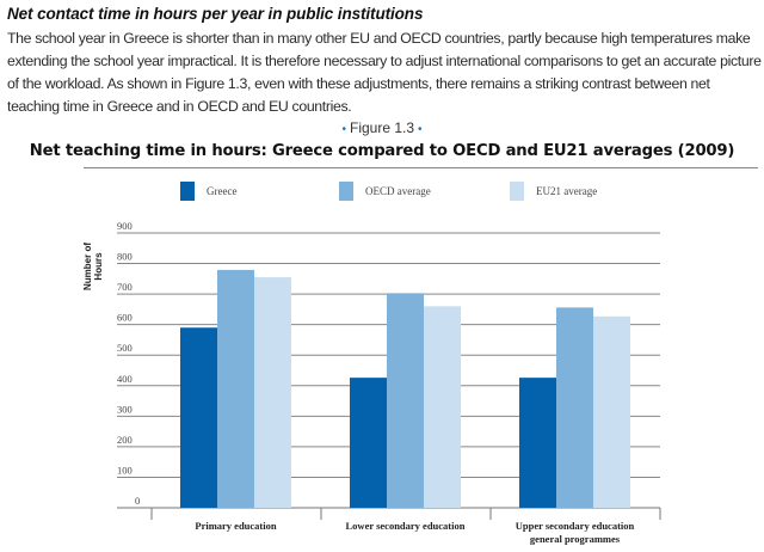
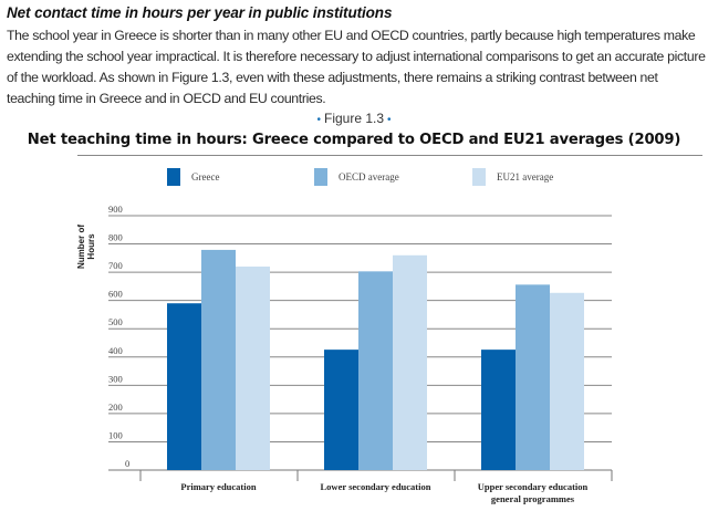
EU21 average/Primary education: 760 -> 720
EU21 average/Lower secondary education: 660 -> 760
